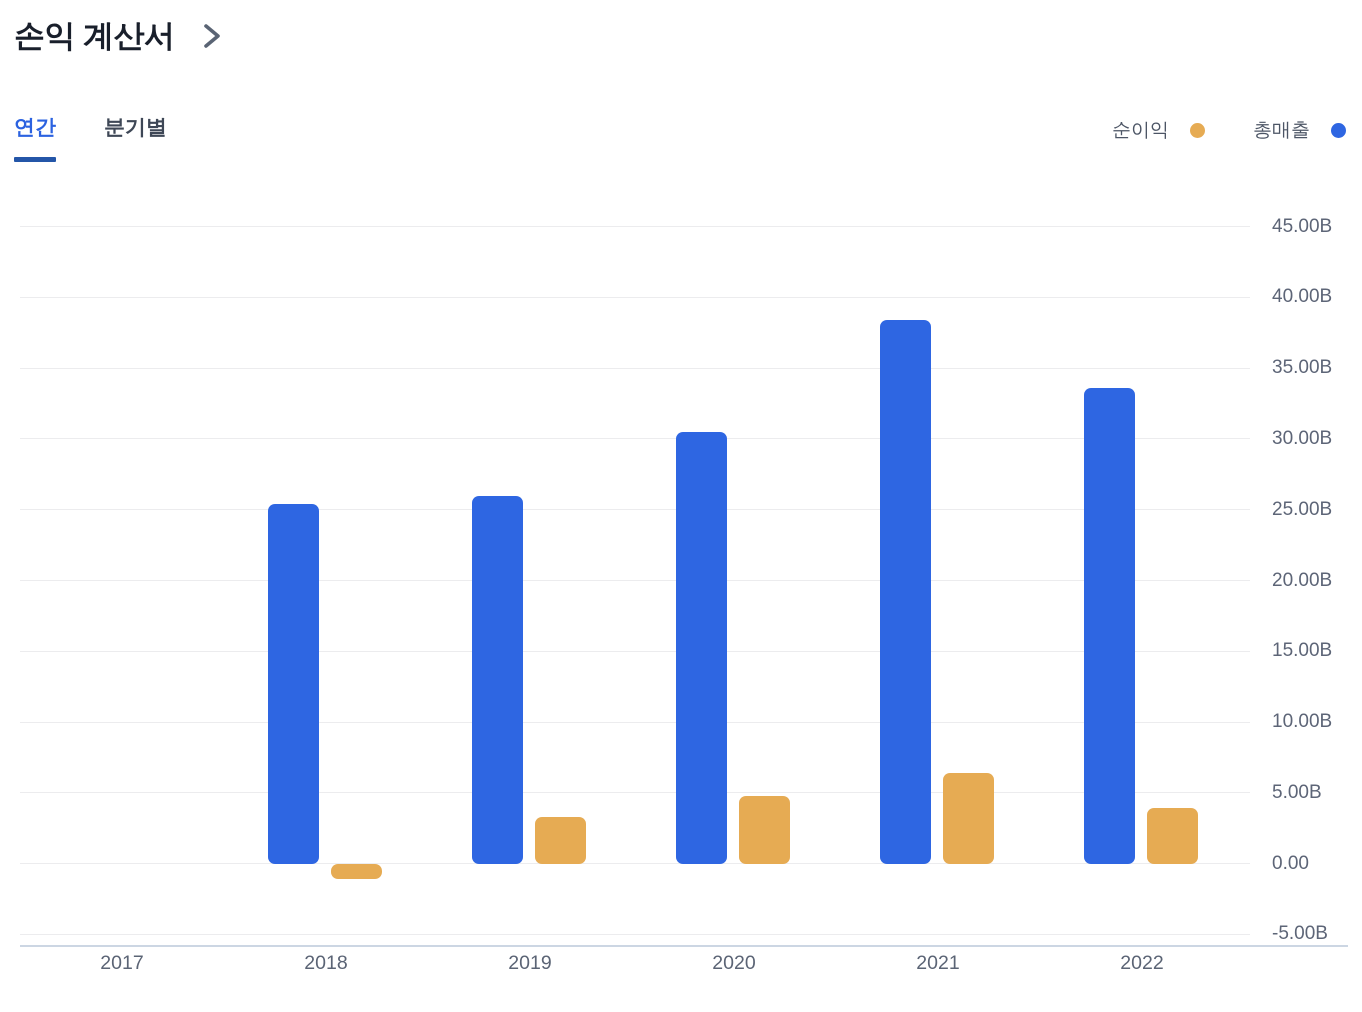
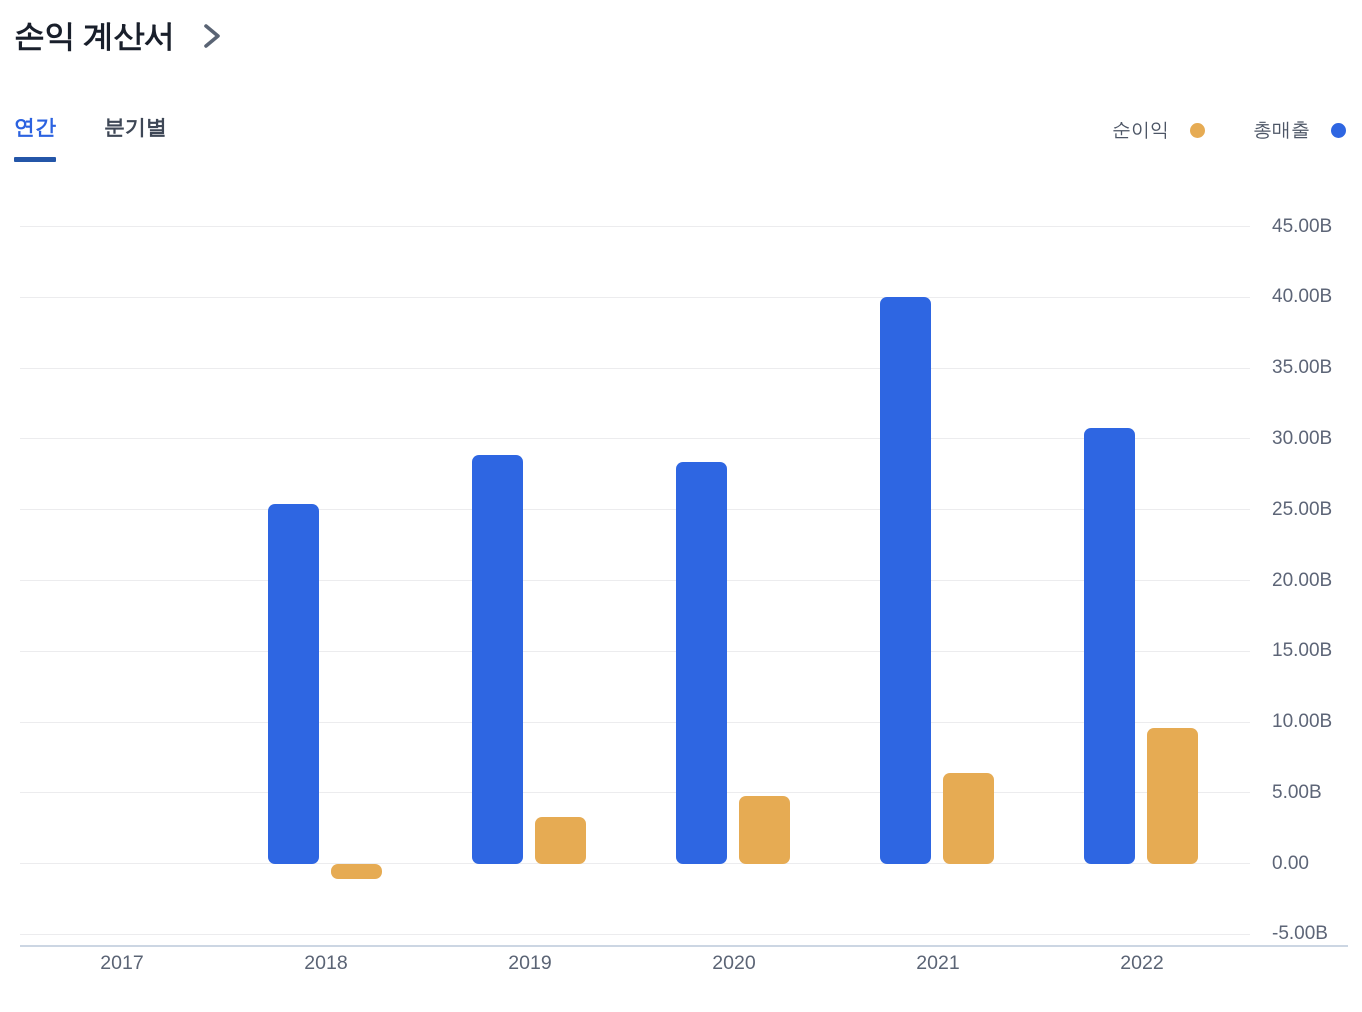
총매출/2019: 26.0B -> 28.9B
총매출/2020: 30.5B -> 28.4B
총매출/2021: 38.4B -> 40.0B
순이익/2022: 3.9B -> 9.6B
총매출/2022: 33.6B -> 30.8B
